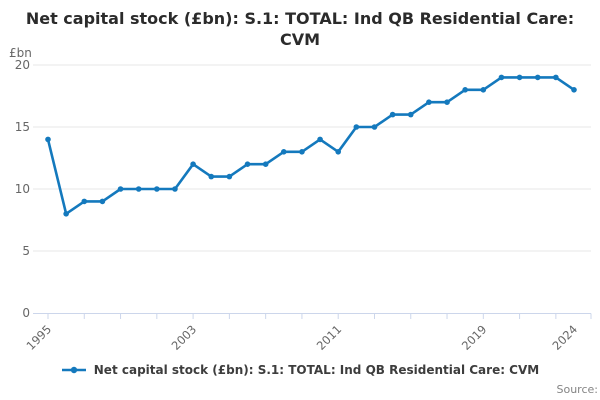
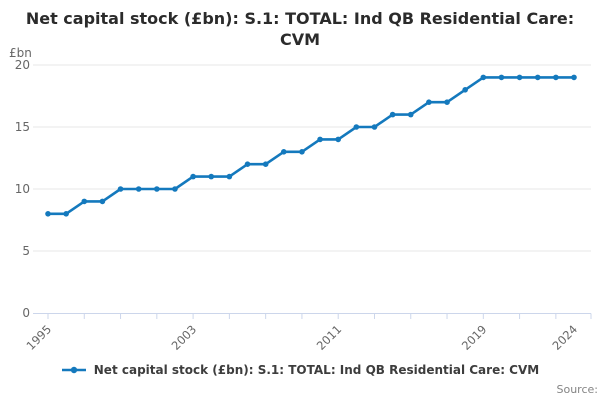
1995: 14 -> 8
2003: 12 -> 11
2011: 13 -> 14
2019: 18 -> 19
2024: 18 -> 19
